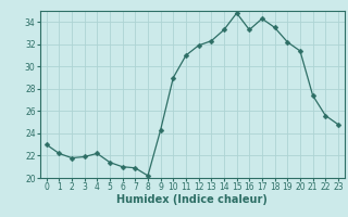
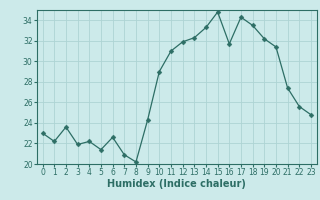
2: 21.8 -> 23.6
6: 21.0 -> 22.6
16: 33.3 -> 31.7
